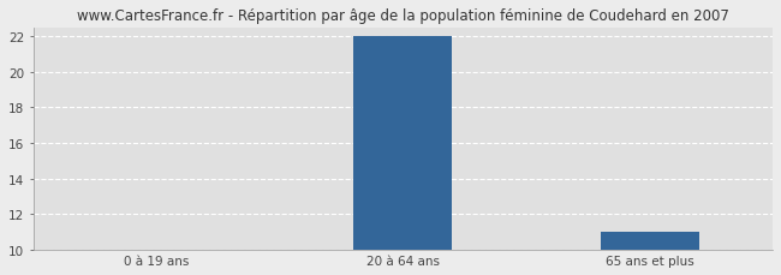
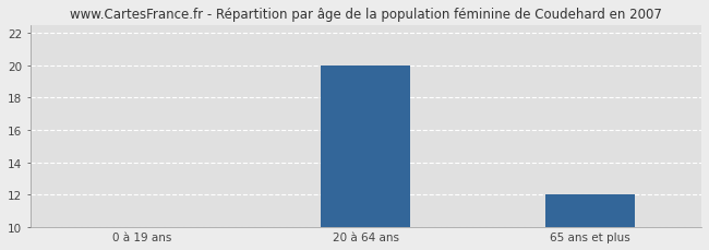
20 à 64 ans: 22.0 -> 20.0
65 ans et plus: 11.0 -> 12.0
